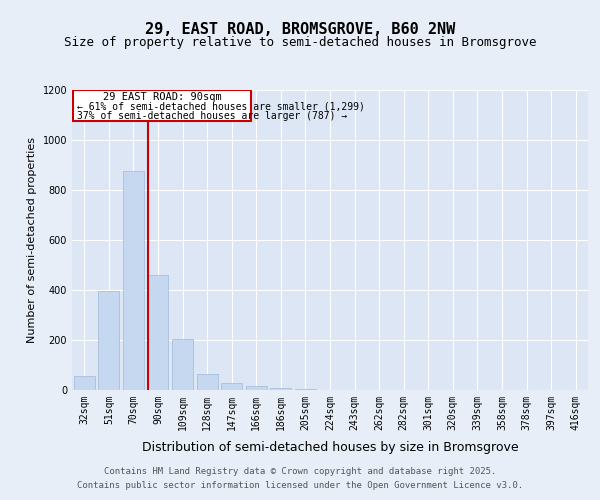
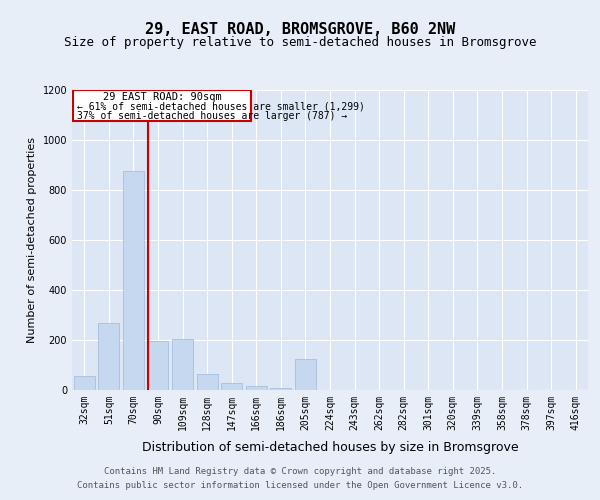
51sqm: 395 -> 270
90sqm: 460 -> 195
205sqm: 4 -> 125
